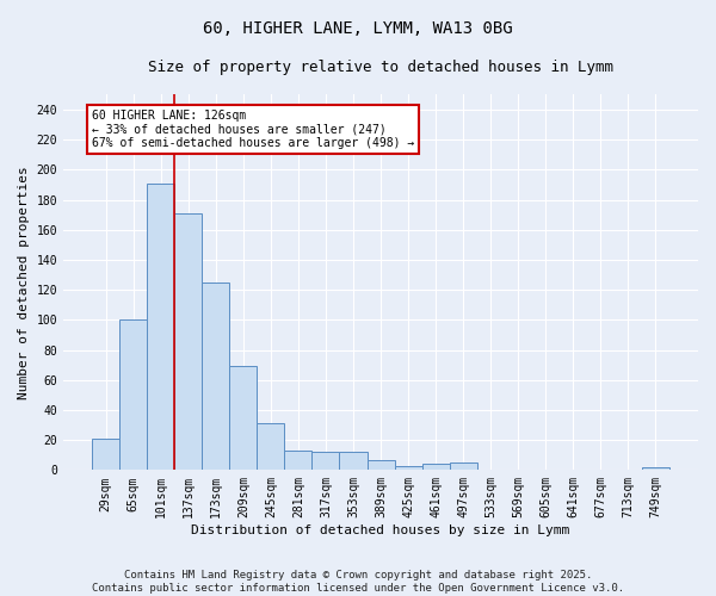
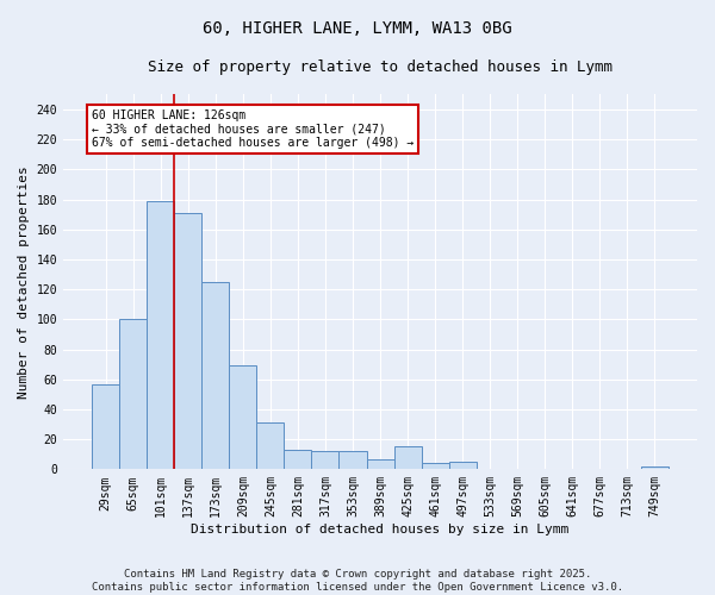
29sqm: 21 -> 57
101sqm: 191 -> 179
425sqm: 3 -> 15
